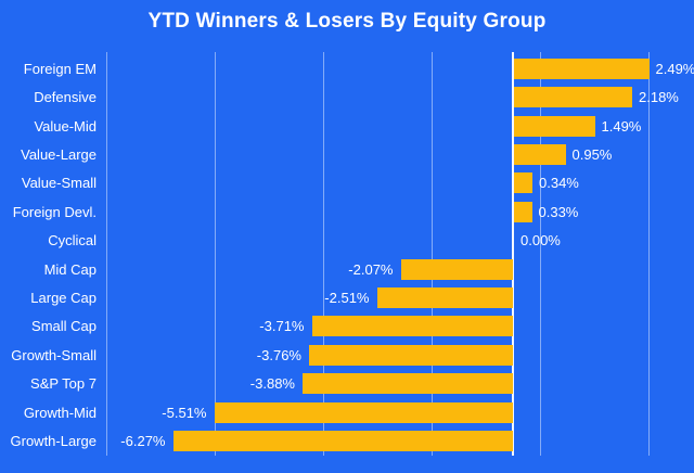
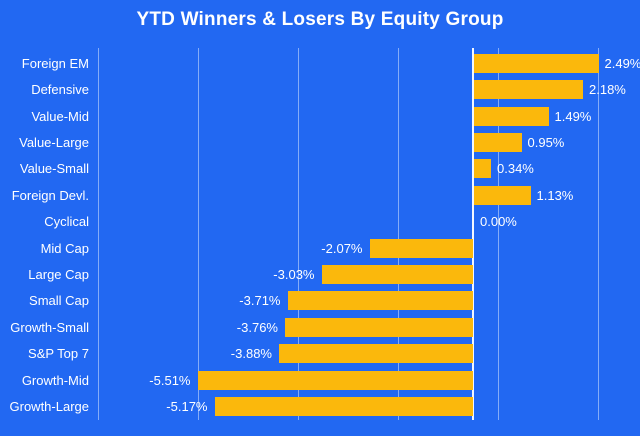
Foreign Devl.: 0.33% -> 1.13%
Large Cap: -2.51% -> -3.03%
Growth-Large: -6.27% -> -5.17%
